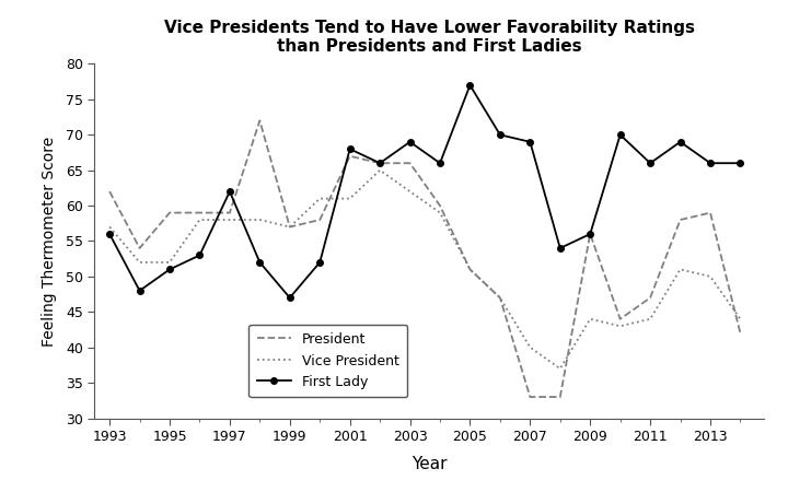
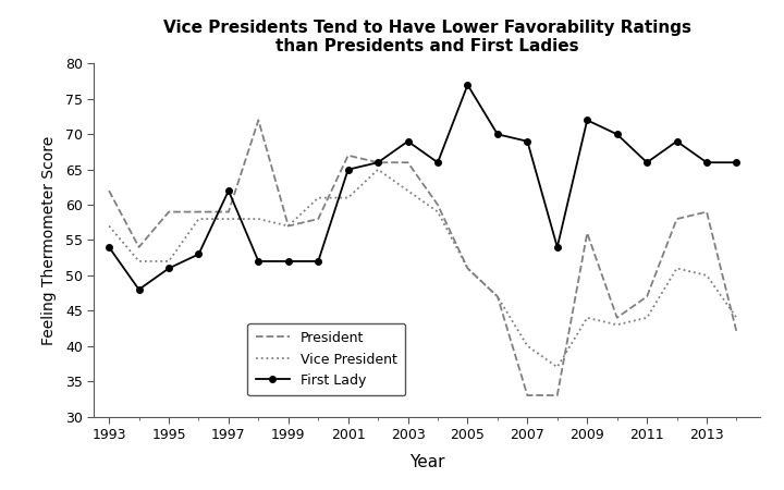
First Lady/1993: 56 -> 54
First Lady/1999: 47 -> 52
First Lady/2001: 68 -> 65
First Lady/2009: 56 -> 72
